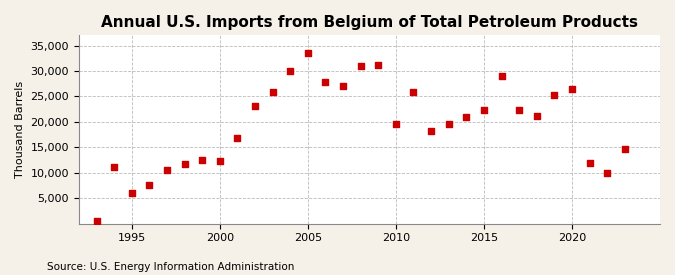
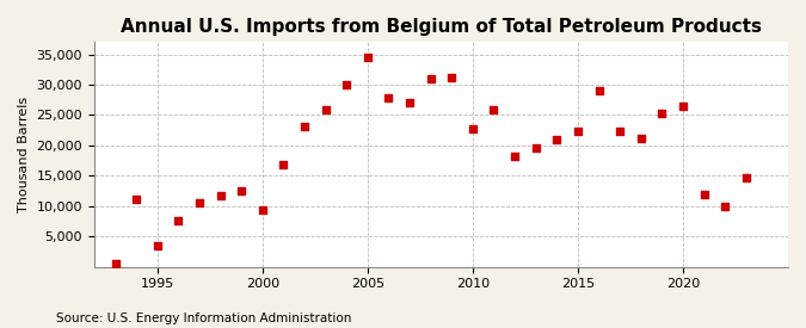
1995: 6,100 -> 3,400
2000: 12,300 -> 9,400
2005: 33,500 -> 34,600
2010: 19,600 -> 22,800
